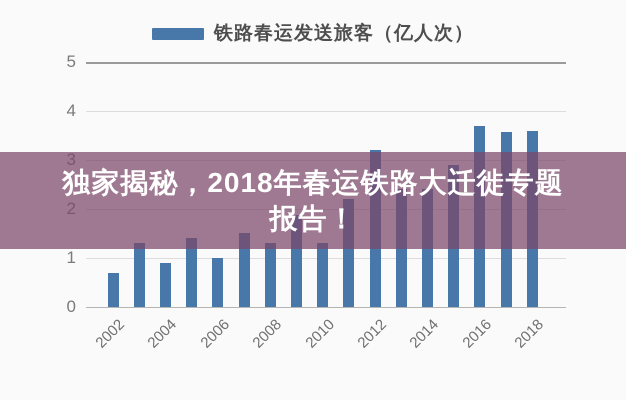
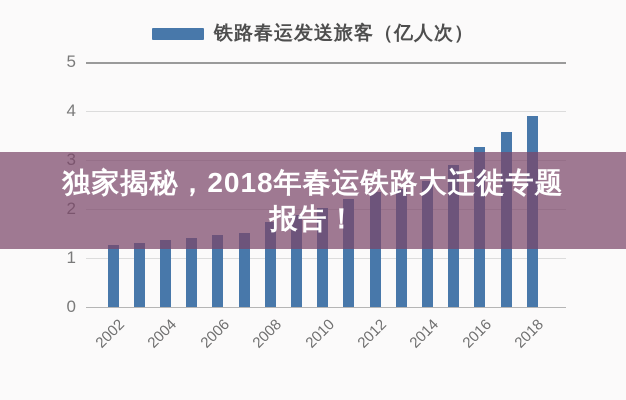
2002: 0.7 -> 1.3
2004: 0.9 -> 1.4
2006: 1.0 -> 1.5
2008: 1.3 -> 1.7
2010: 1.3 -> 2.0
2012: 3.2 -> 2.4
2014: 2.4 -> 2.6
2016: 3.7 -> 3.3
2018: 3.6 -> 3.9
